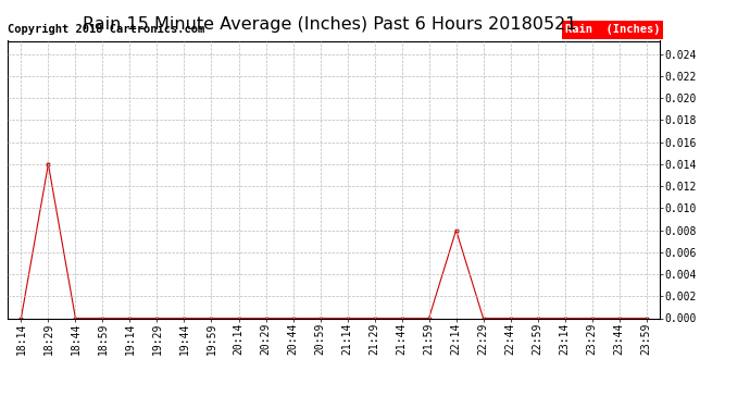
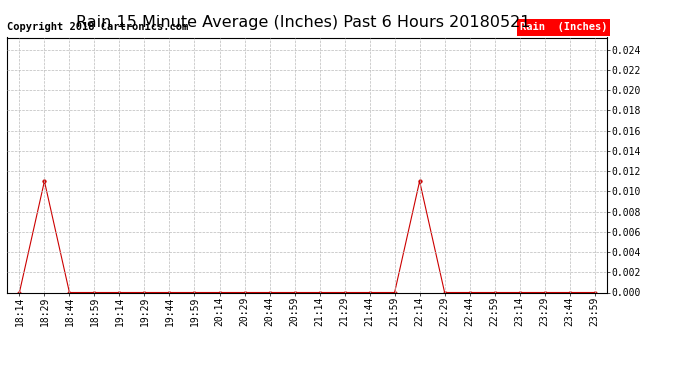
18:29: 0.014 -> 0.011
22:14: 0.008 -> 0.011
